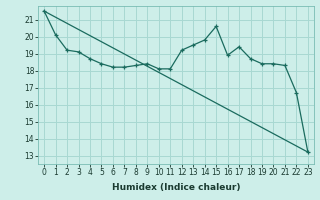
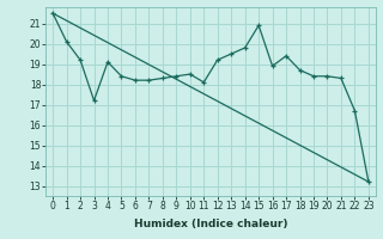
3: 19.1 -> 17.2
4: 18.7 -> 19.1
10: 18.1 -> 18.5
15: 20.6 -> 20.9
